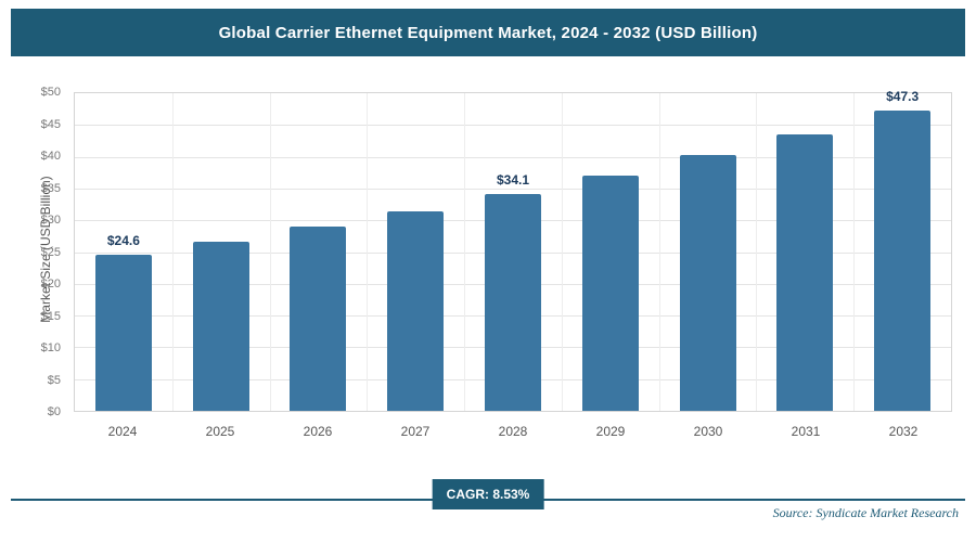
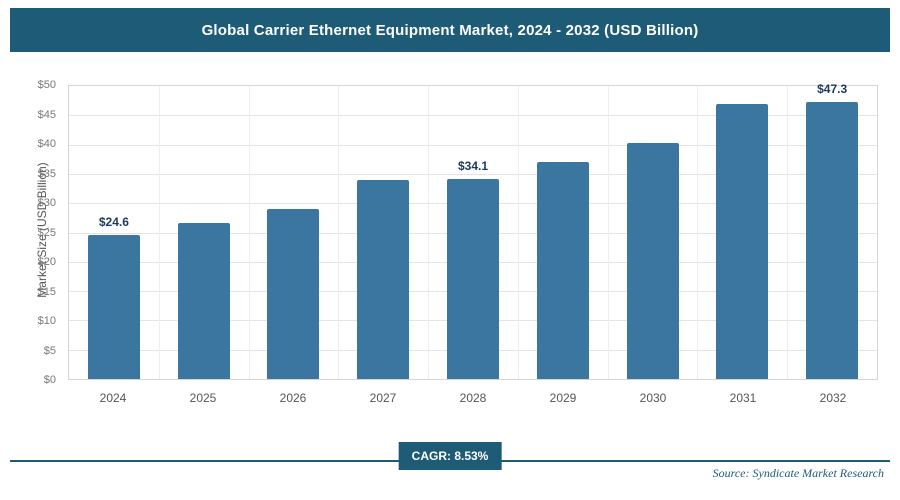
2027: $31 -> $34
2031: $44 -> $47
